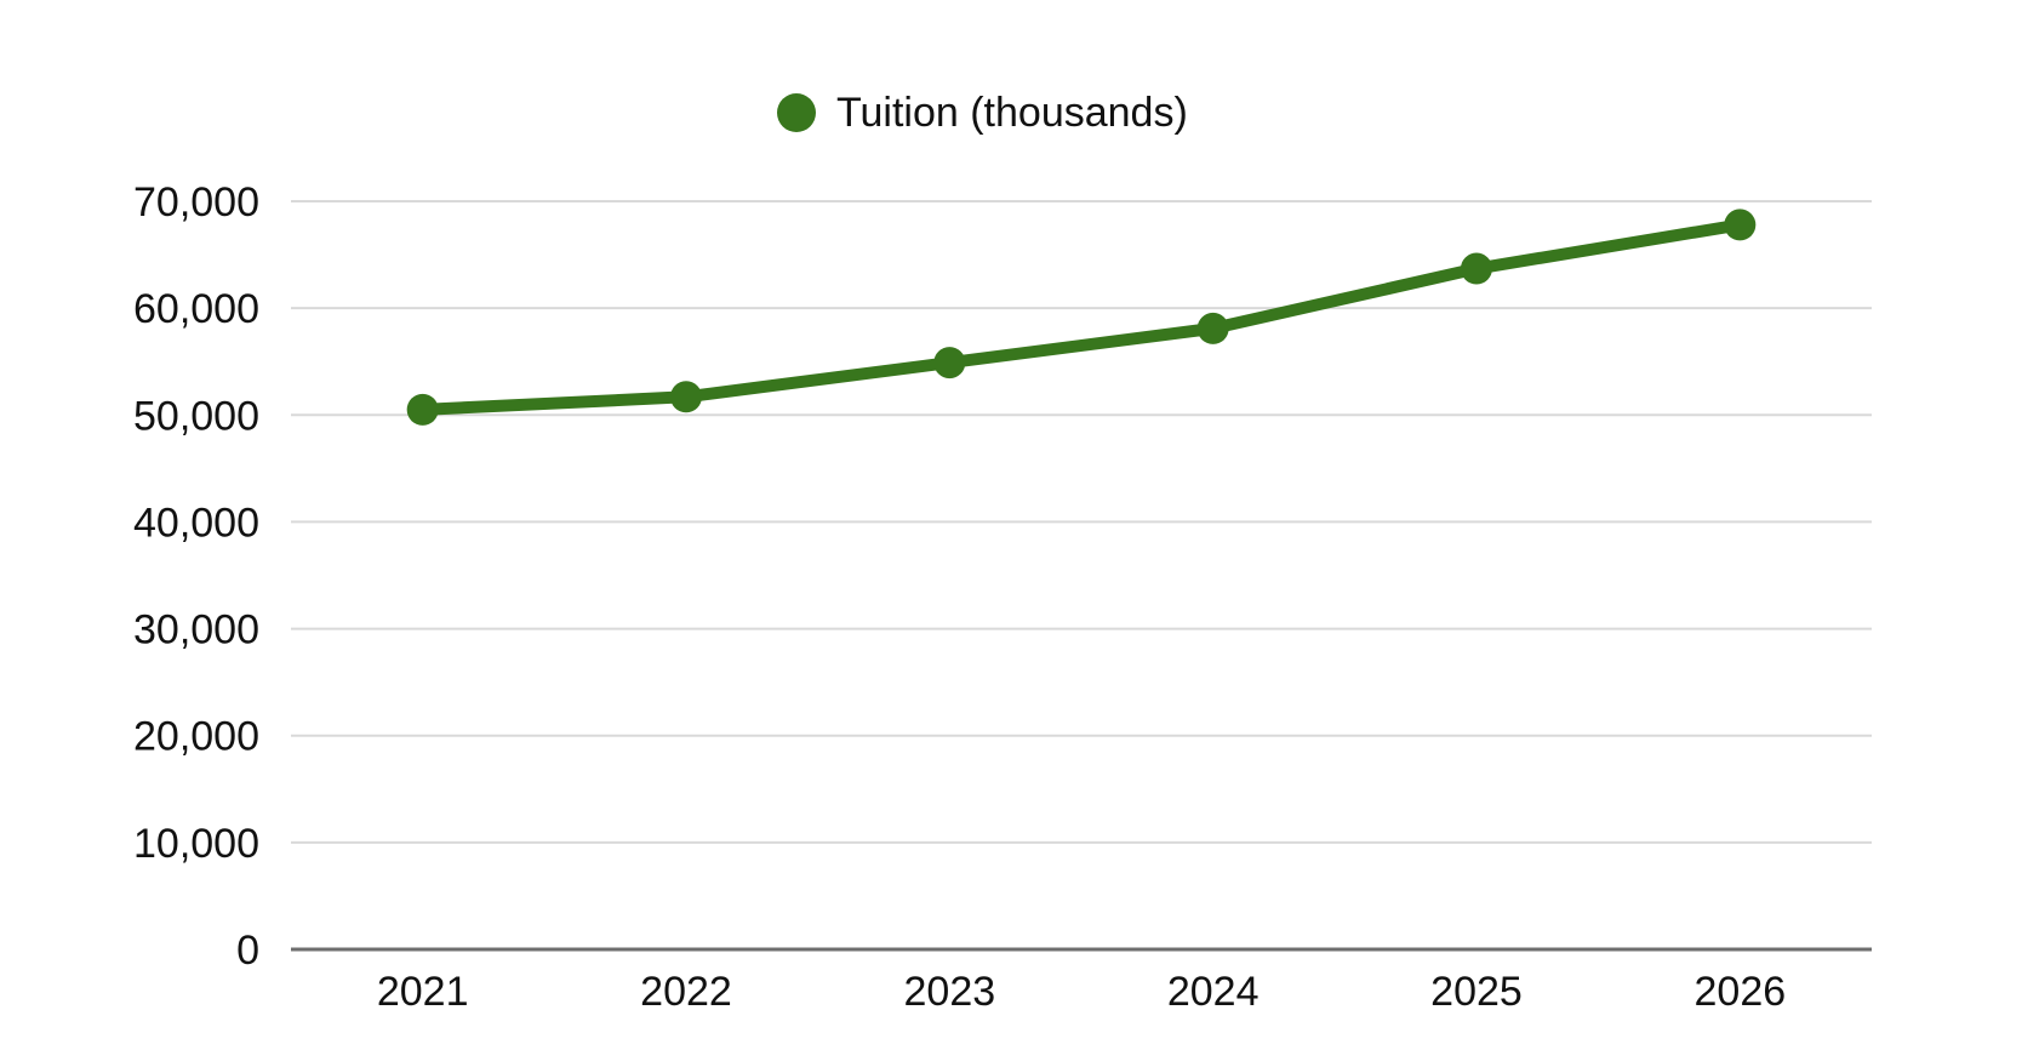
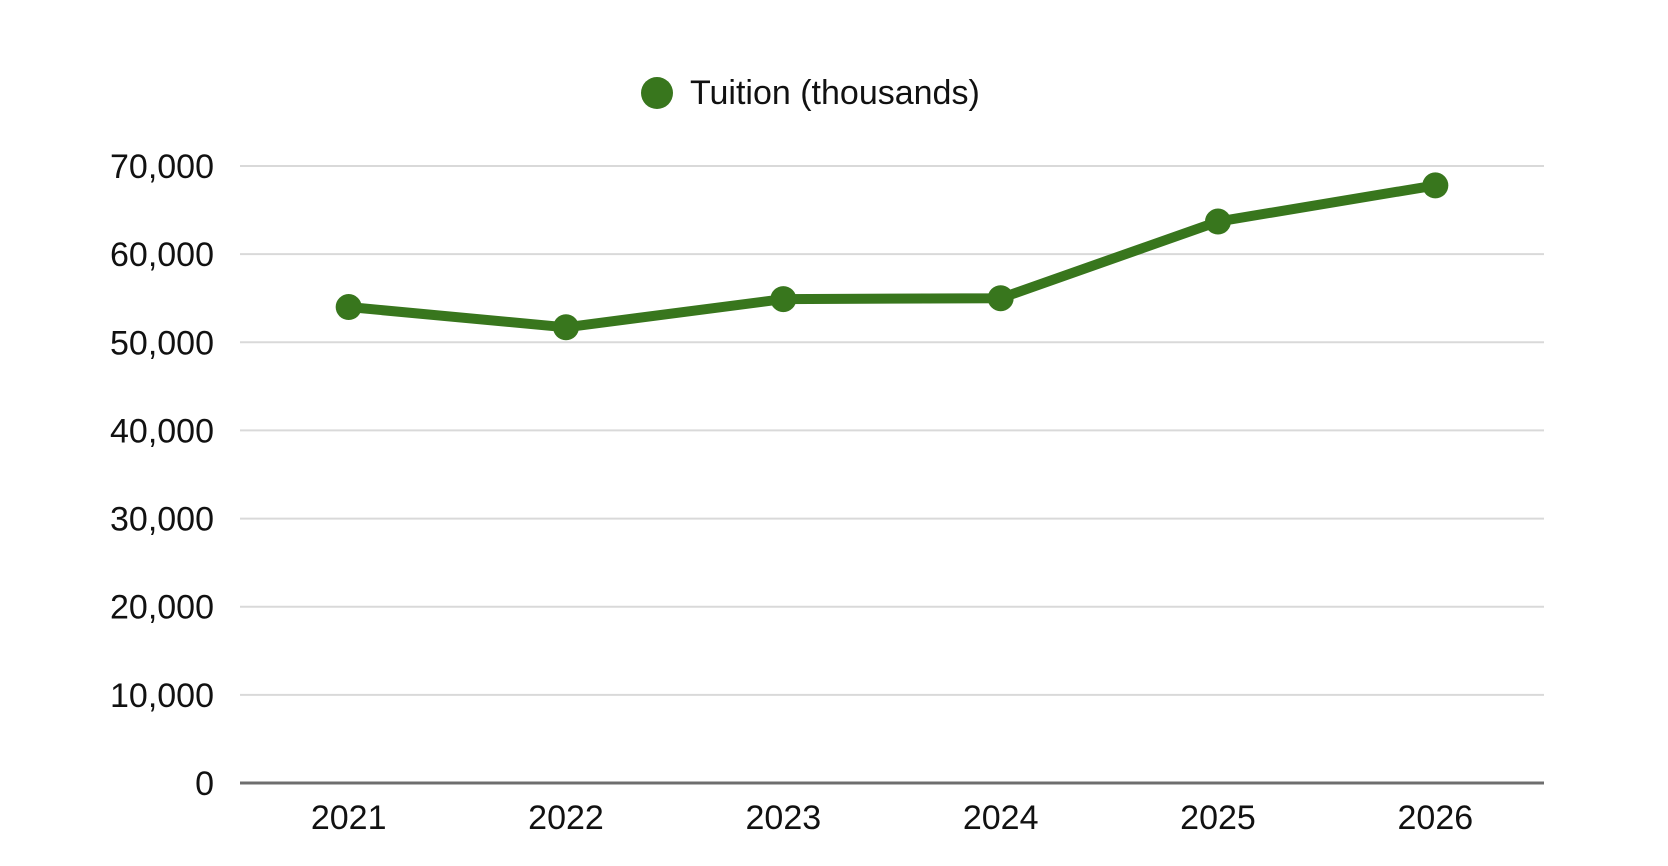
2021: 50000 -> 54000
2024: 58000 -> 55000
